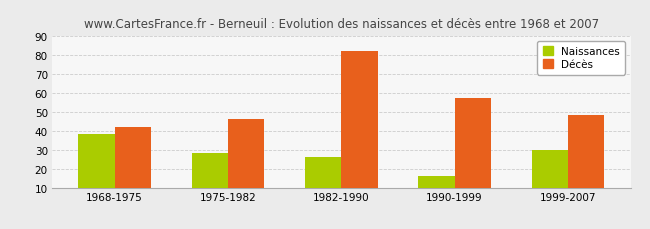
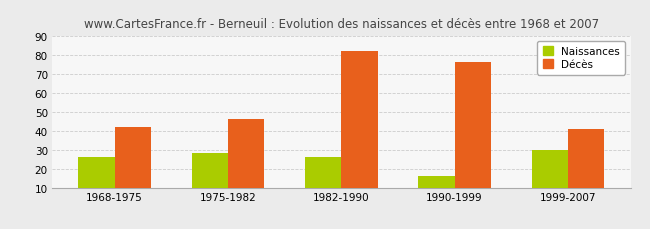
Naissances/1968-1975: 38 -> 26
Décès/1990-1999: 57 -> 76
Décès/1999-2007: 48 -> 41
